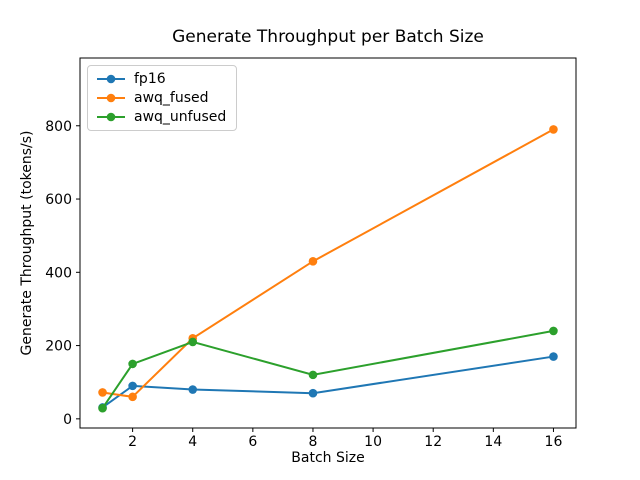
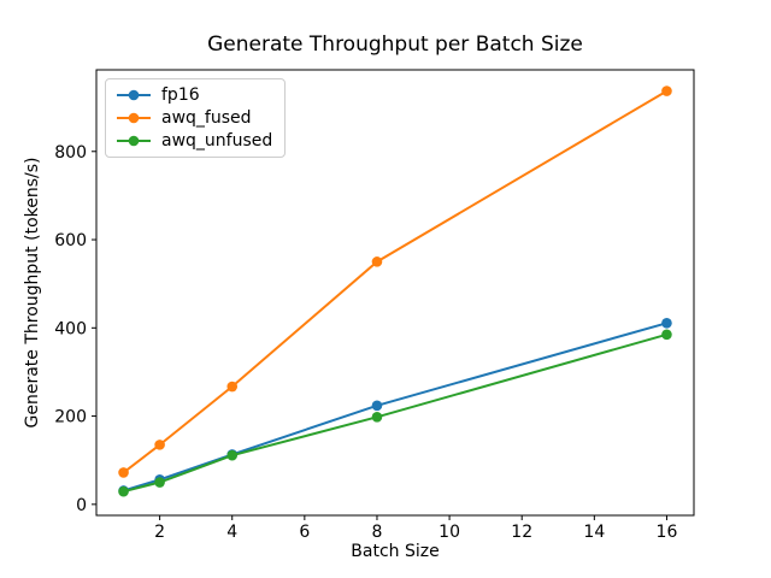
fp16/2: 90 -> 60
awq_fused/2: 60 -> 140
awq_unfused/2: 150 -> 50
fp16/4: 80 -> 110
awq_fused/4: 220 -> 270
awq_unfused/4: 210 -> 110
fp16/8: 70 -> 220
awq_fused/8: 430 -> 550
awq_unfused/8: 120 -> 200
fp16/16: 170 -> 410
awq_fused/16: 790 -> 940
awq_unfused/16: 240 -> 380
